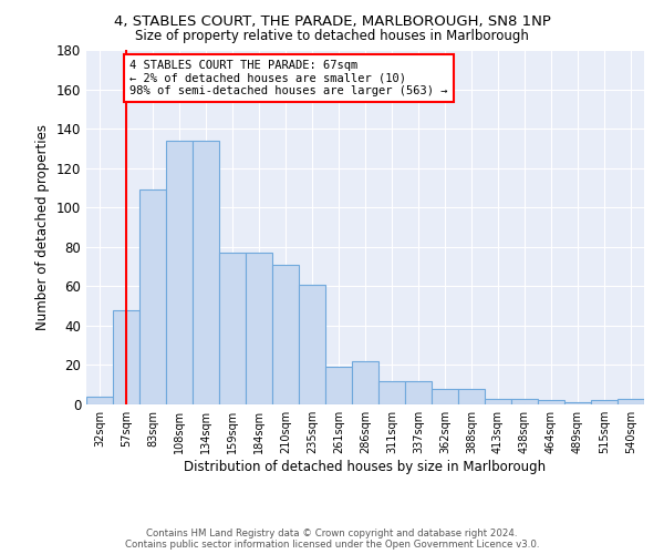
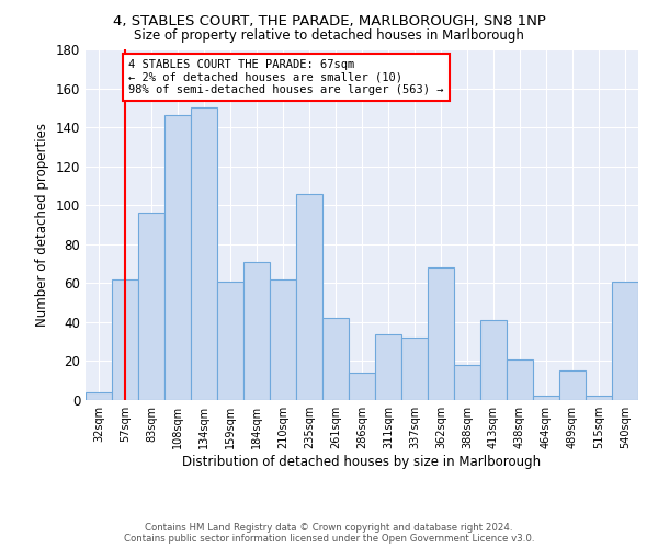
57sqm: 48 -> 62
83sqm: 109 -> 96
108sqm: 134 -> 146
134sqm: 134 -> 150
159sqm: 77 -> 61
184sqm: 77 -> 71
210sqm: 71 -> 62
235sqm: 61 -> 106
261sqm: 19 -> 42
286sqm: 22 -> 14
311sqm: 12 -> 34
337sqm: 12 -> 32
362sqm: 8 -> 68
388sqm: 8 -> 18
413sqm: 3 -> 41
438sqm: 3 -> 21
489sqm: 1 -> 15
540sqm: 3 -> 61
